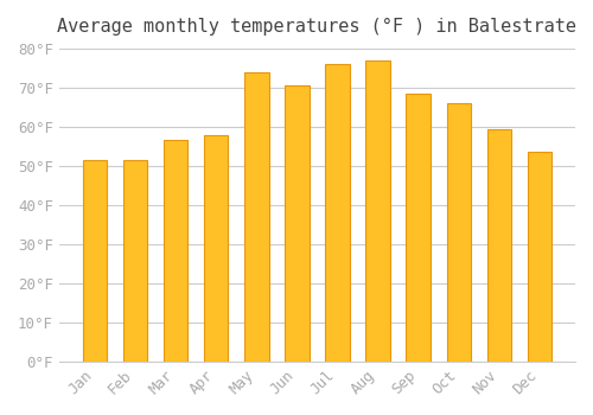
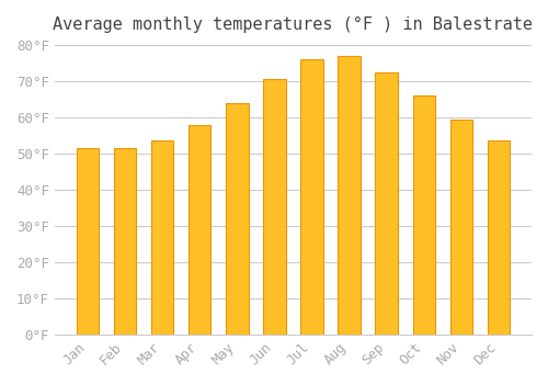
Mar: 56.5°F -> 53.5°F
May: 74.0°F -> 64.0°F
Sep: 68.5°F -> 72.5°F
